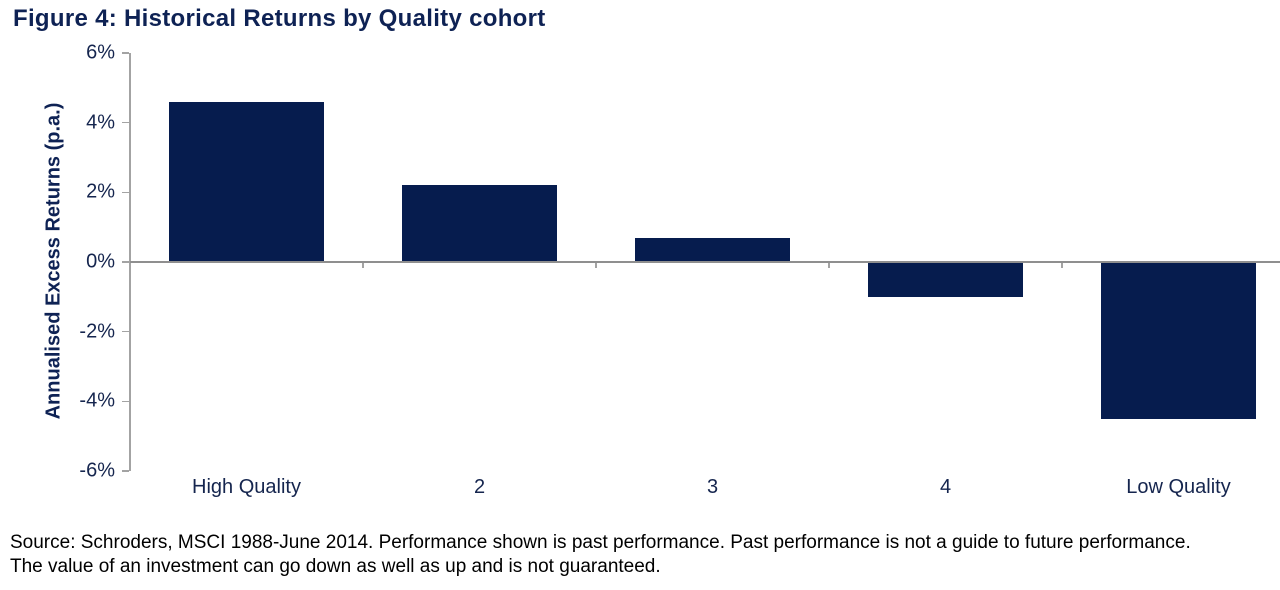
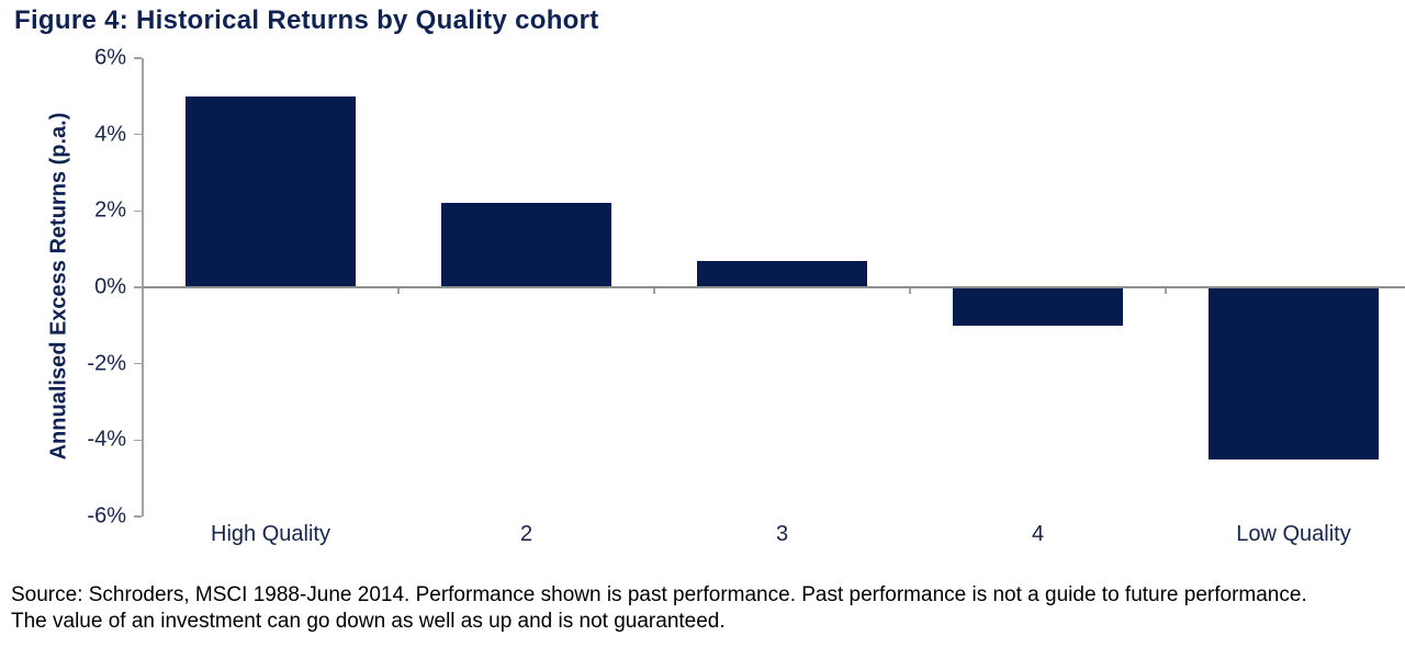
High Quality: 4.6% -> 5.0%
